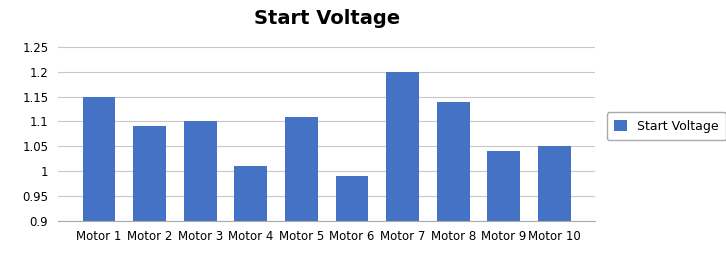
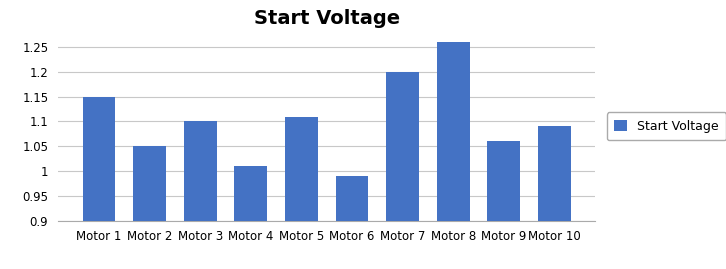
Motor 2: 1.09 -> 1.05
Motor 8: 1.14 -> 1.26
Motor 9: 1.04 -> 1.06
Motor 10: 1.05 -> 1.09
